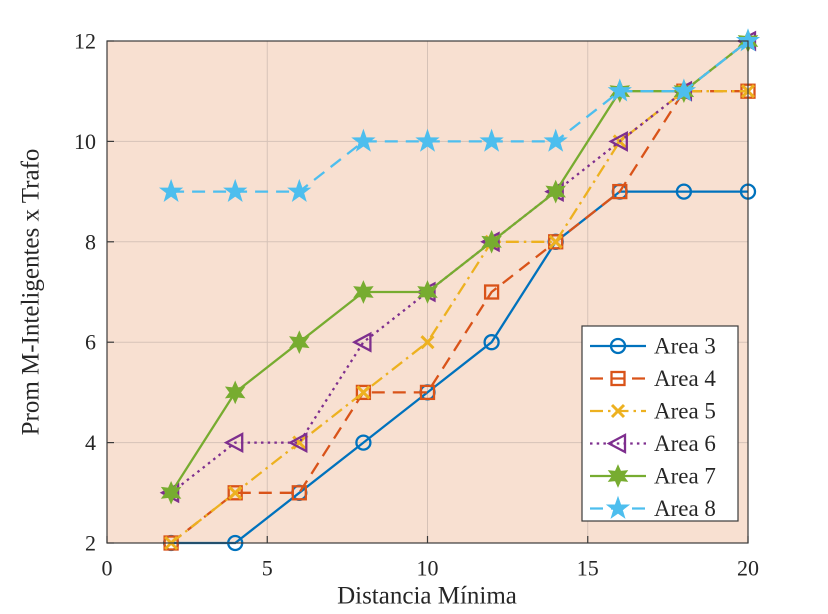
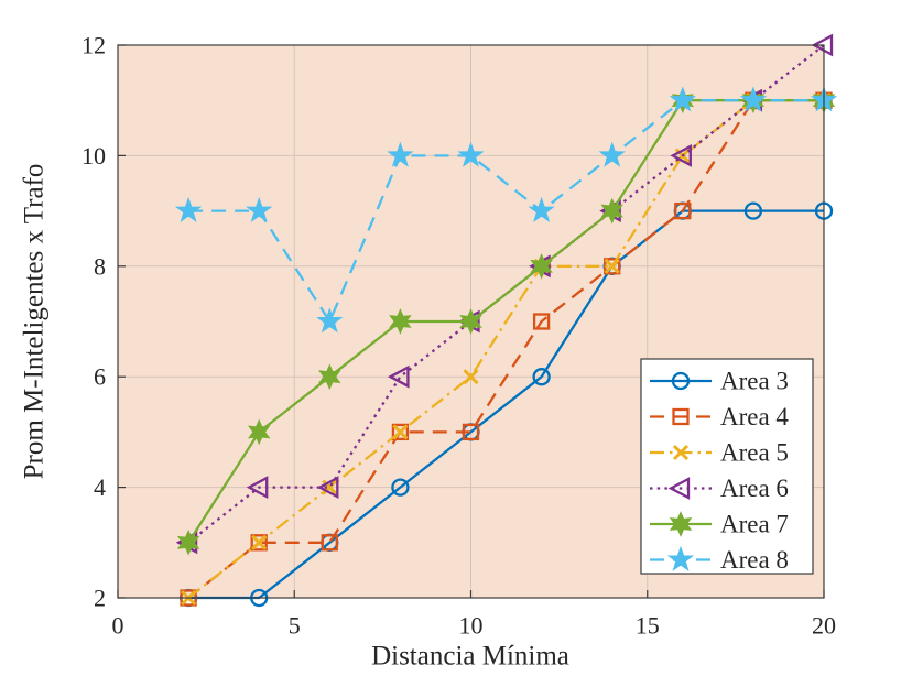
Area 8/6: 9 -> 7
Area 8/12: 10 -> 9
Area 7/20: 12 -> 11
Area 8/20: 12 -> 11
